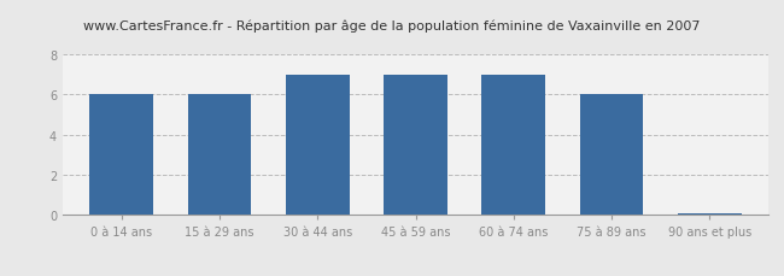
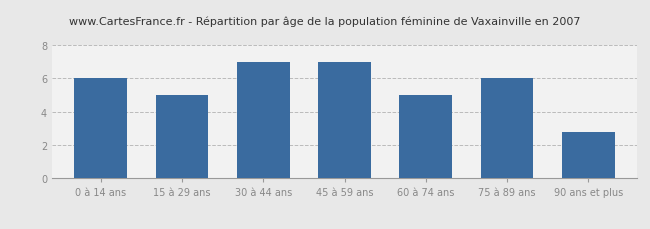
15 à 29 ans: 6.0 -> 5.0
60 à 74 ans: 7.0 -> 5.0
90 ans et plus: 0.1 -> 2.8
